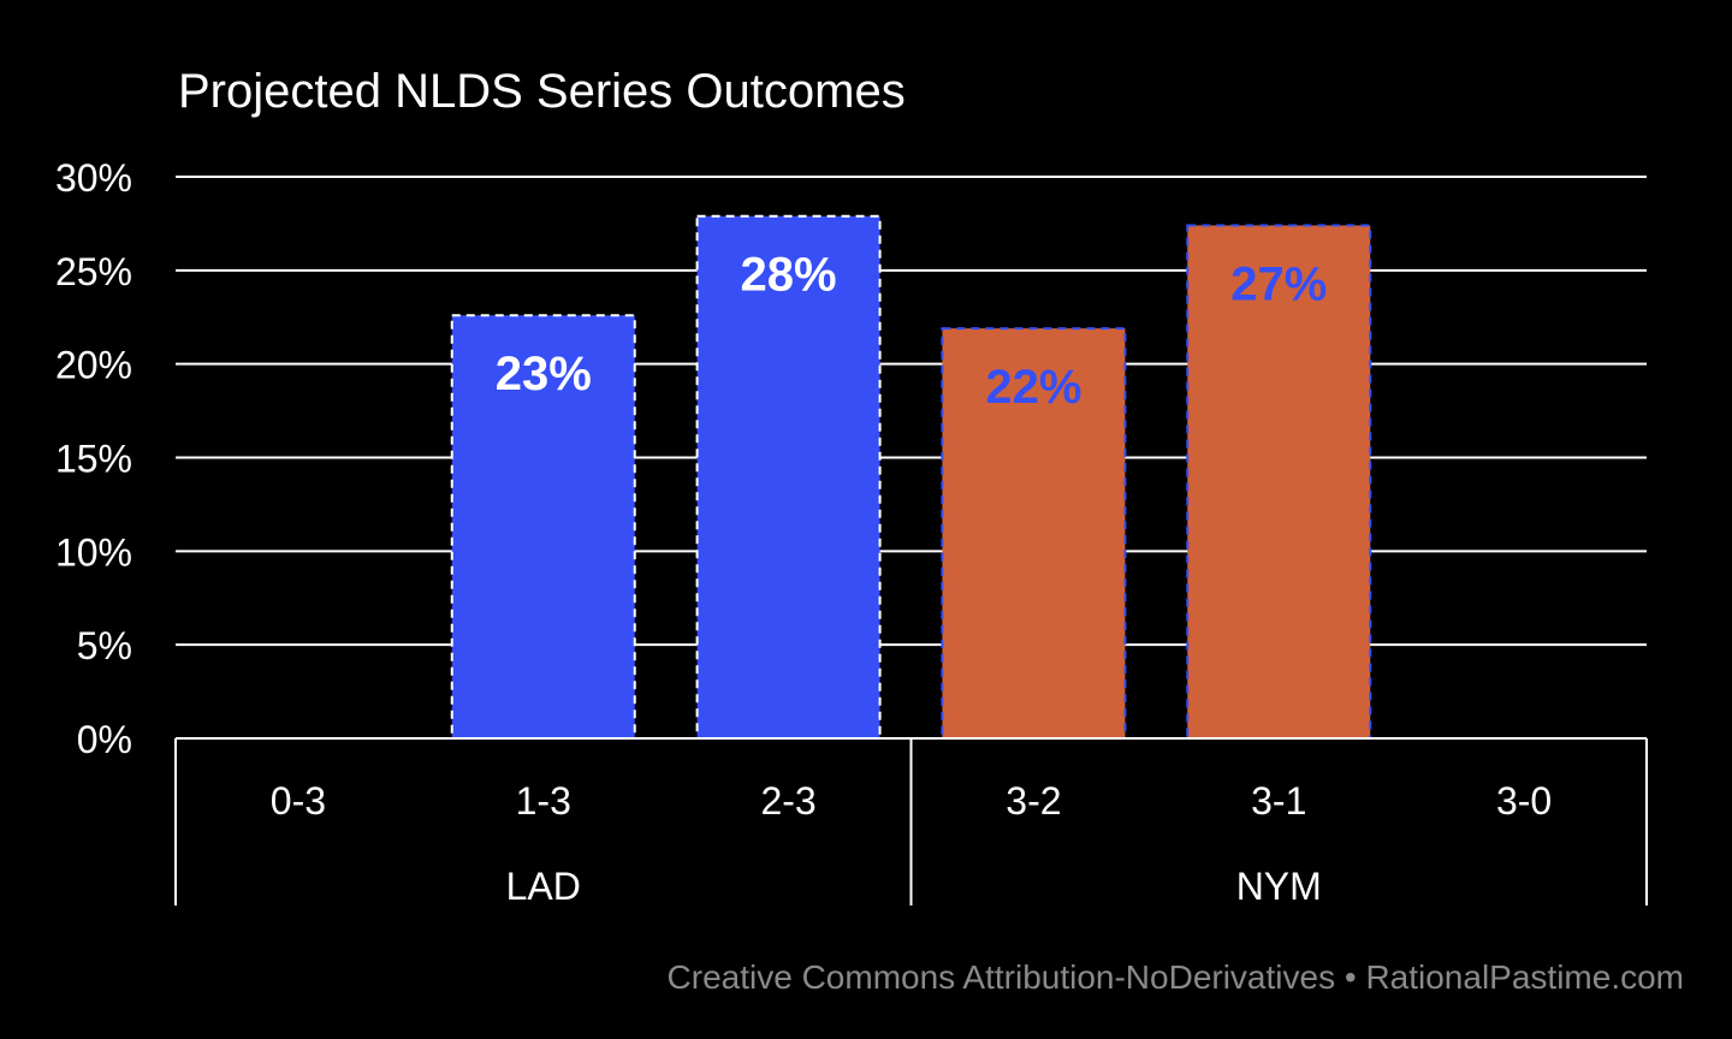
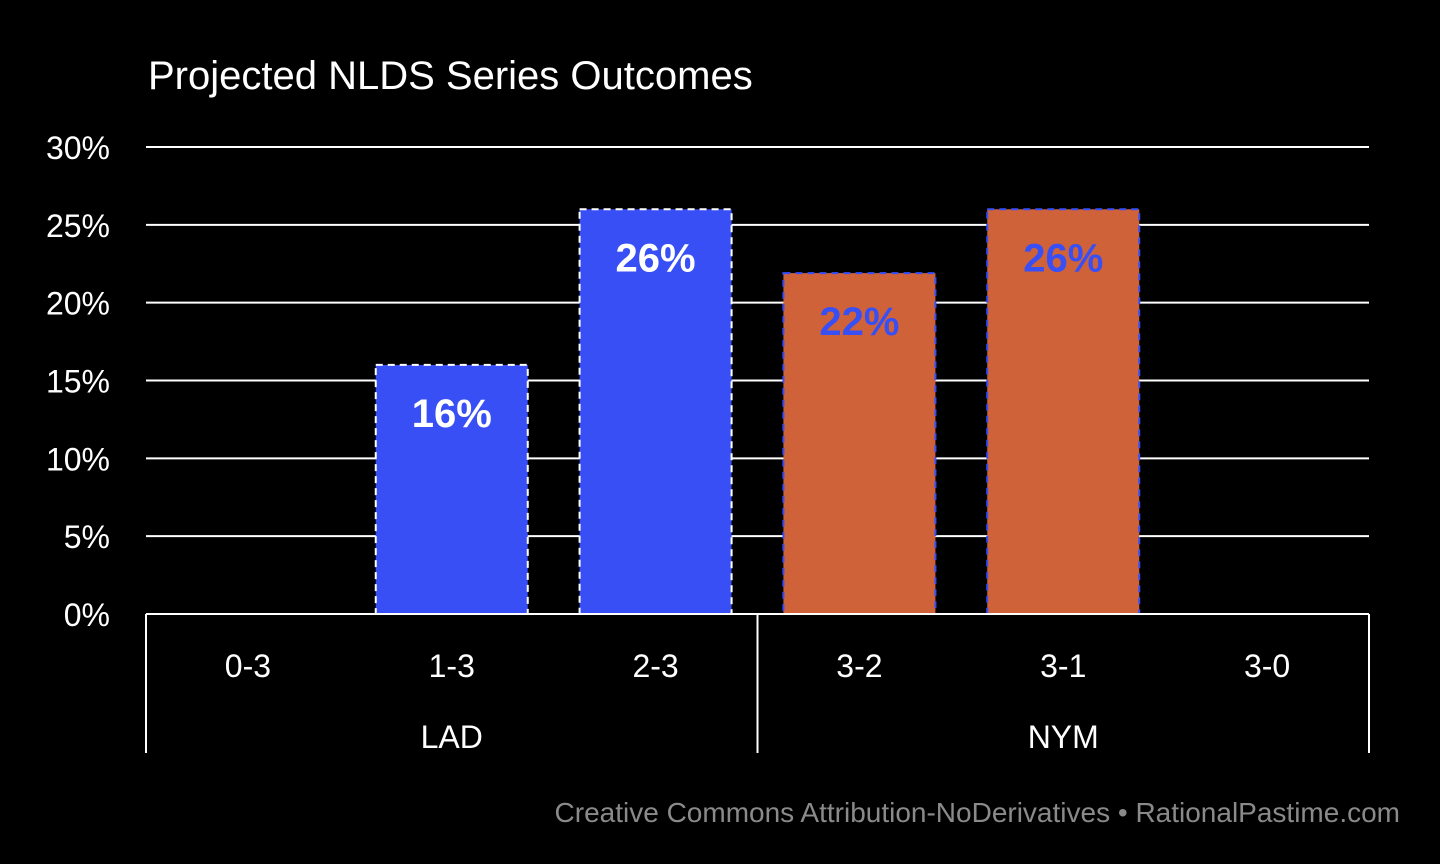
1-3: 23% -> 16%
2-3: 28% -> 26%
3-1: 27% -> 26%
